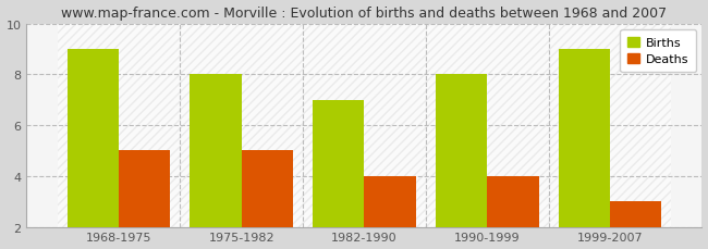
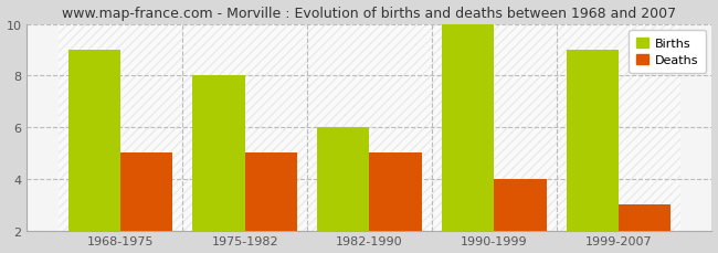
Births/1982-1990: 7 -> 6
Deaths/1982-1990: 4 -> 5
Births/1990-1999: 8 -> 10
